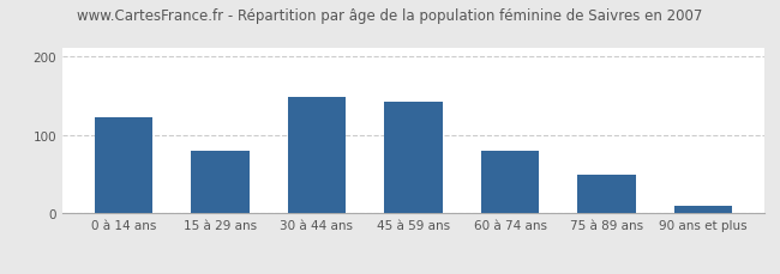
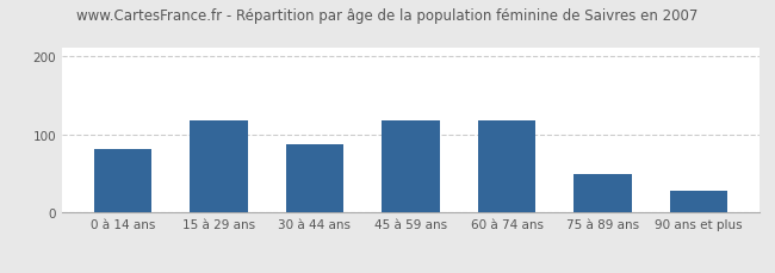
0 à 14 ans: 122 -> 82
15 à 29 ans: 80 -> 118
30 à 44 ans: 148 -> 88
45 à 59 ans: 142 -> 118
60 à 74 ans: 80 -> 118
90 ans et plus: 10 -> 28
